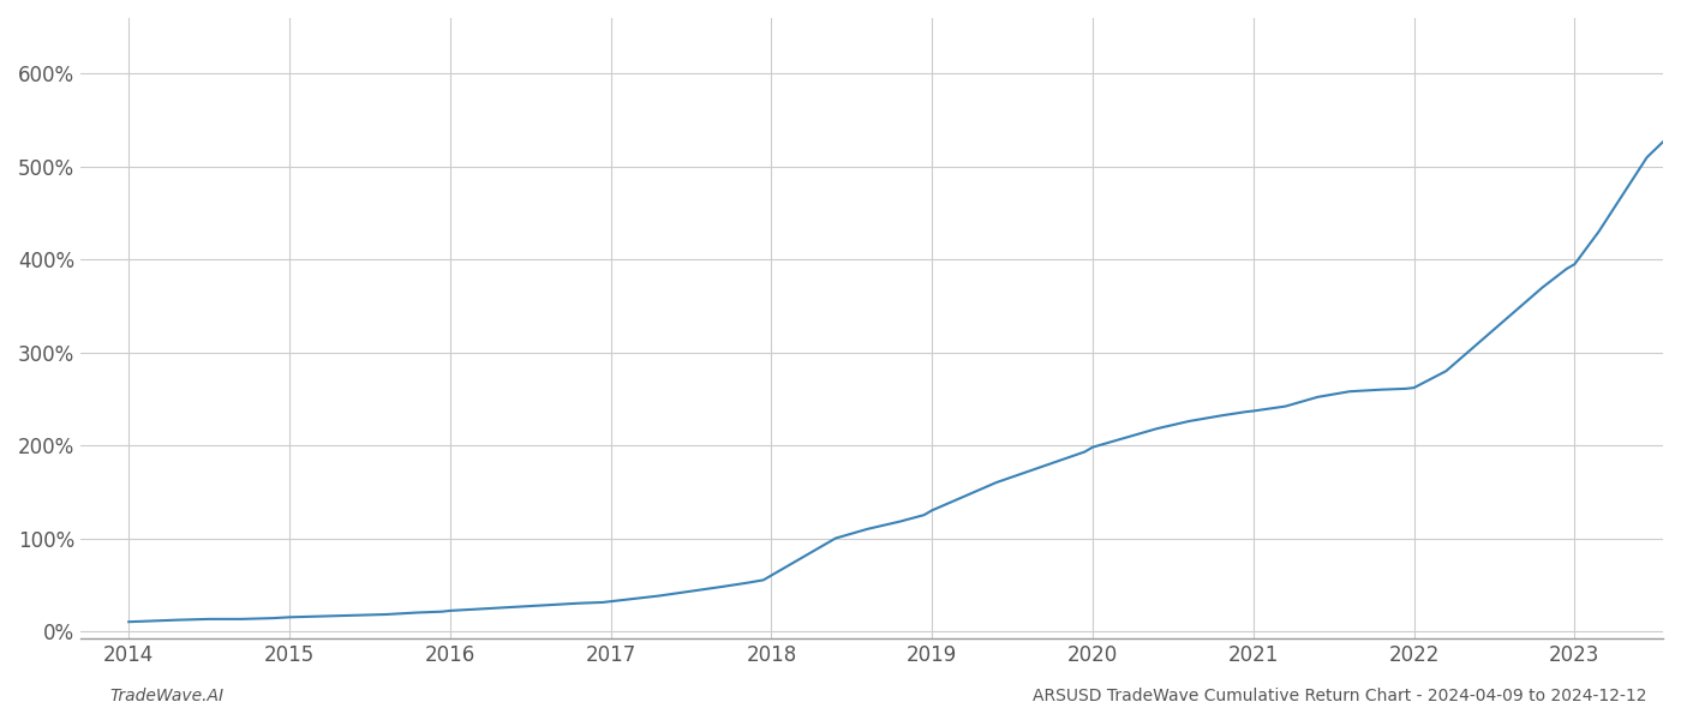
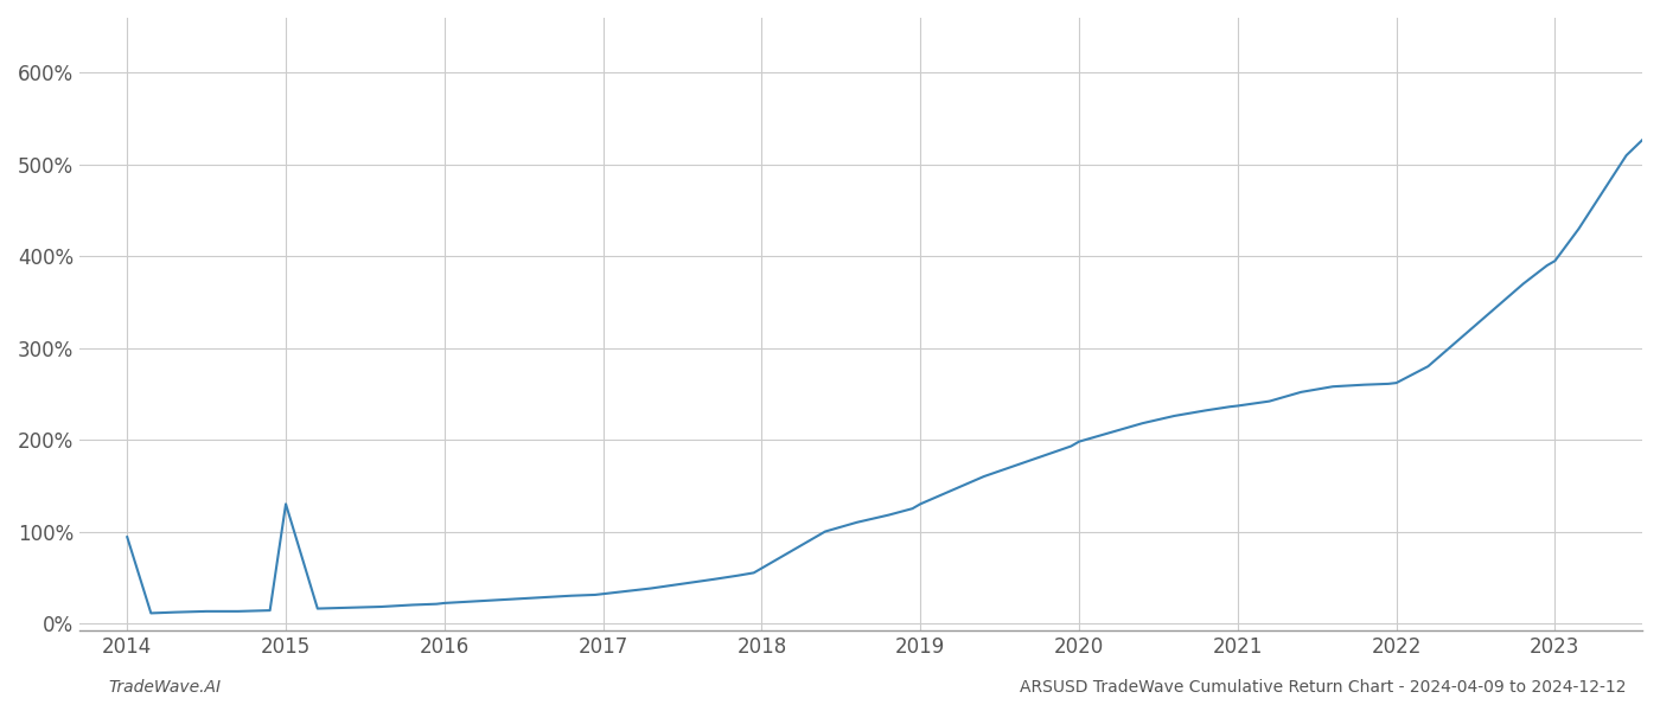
2014: 10% -> 94%
2015: 15% -> 130%
